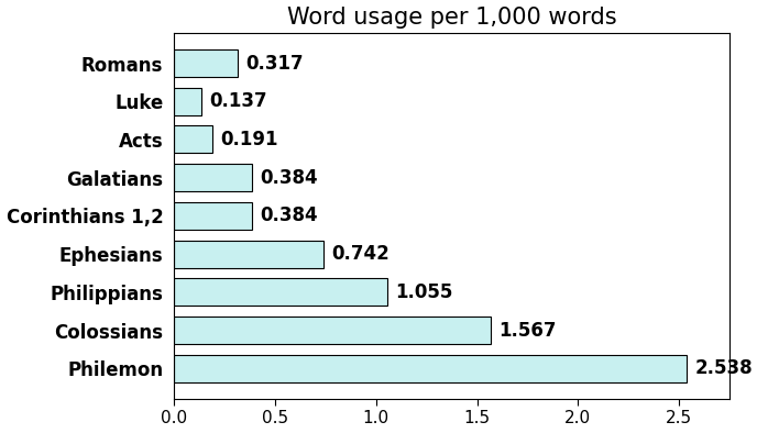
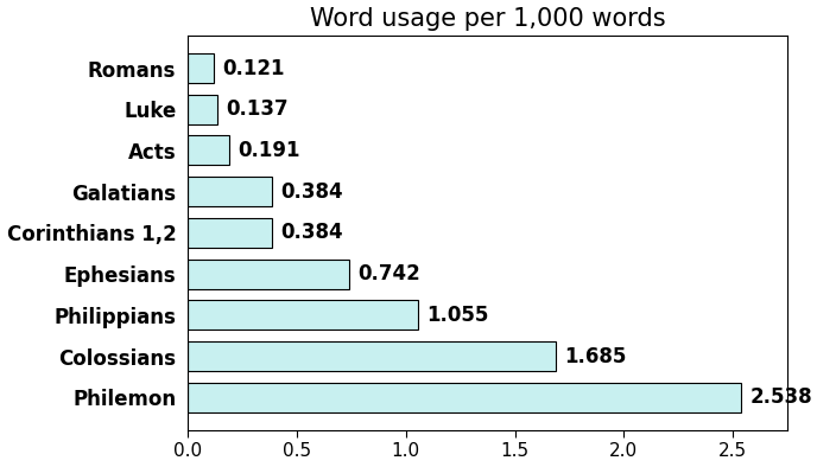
Romans: 0.317 -> 0.121
Colossians: 1.567 -> 1.685
